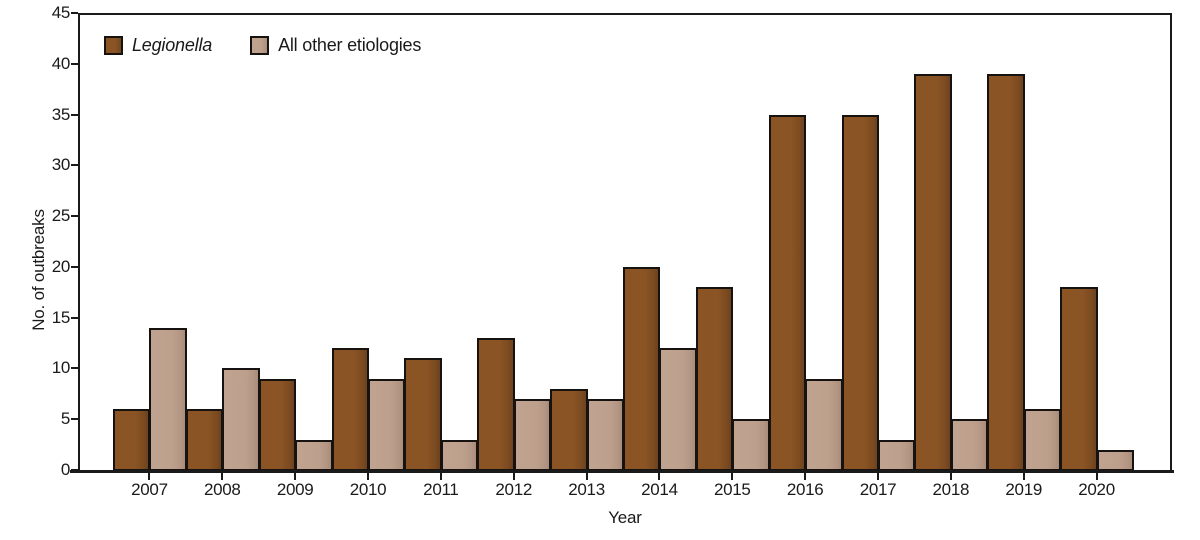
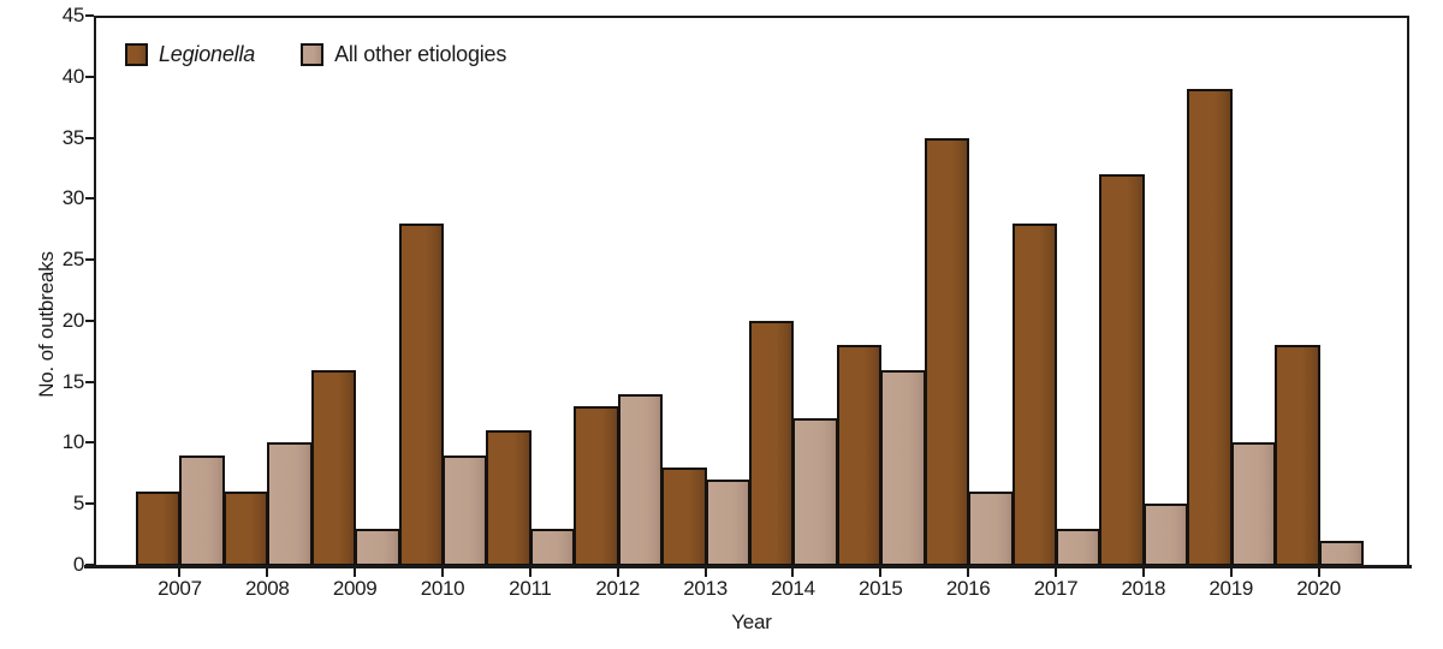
All other etiologies/2007: 14 -> 9
Legionella/2009: 9 -> 16
Legionella/2010: 12 -> 28
All other etiologies/2012: 7 -> 14
All other etiologies/2015: 5 -> 16
All other etiologies/2016: 9 -> 6
Legionella/2017: 35 -> 28
Legionella/2018: 39 -> 32
All other etiologies/2019: 6 -> 10
